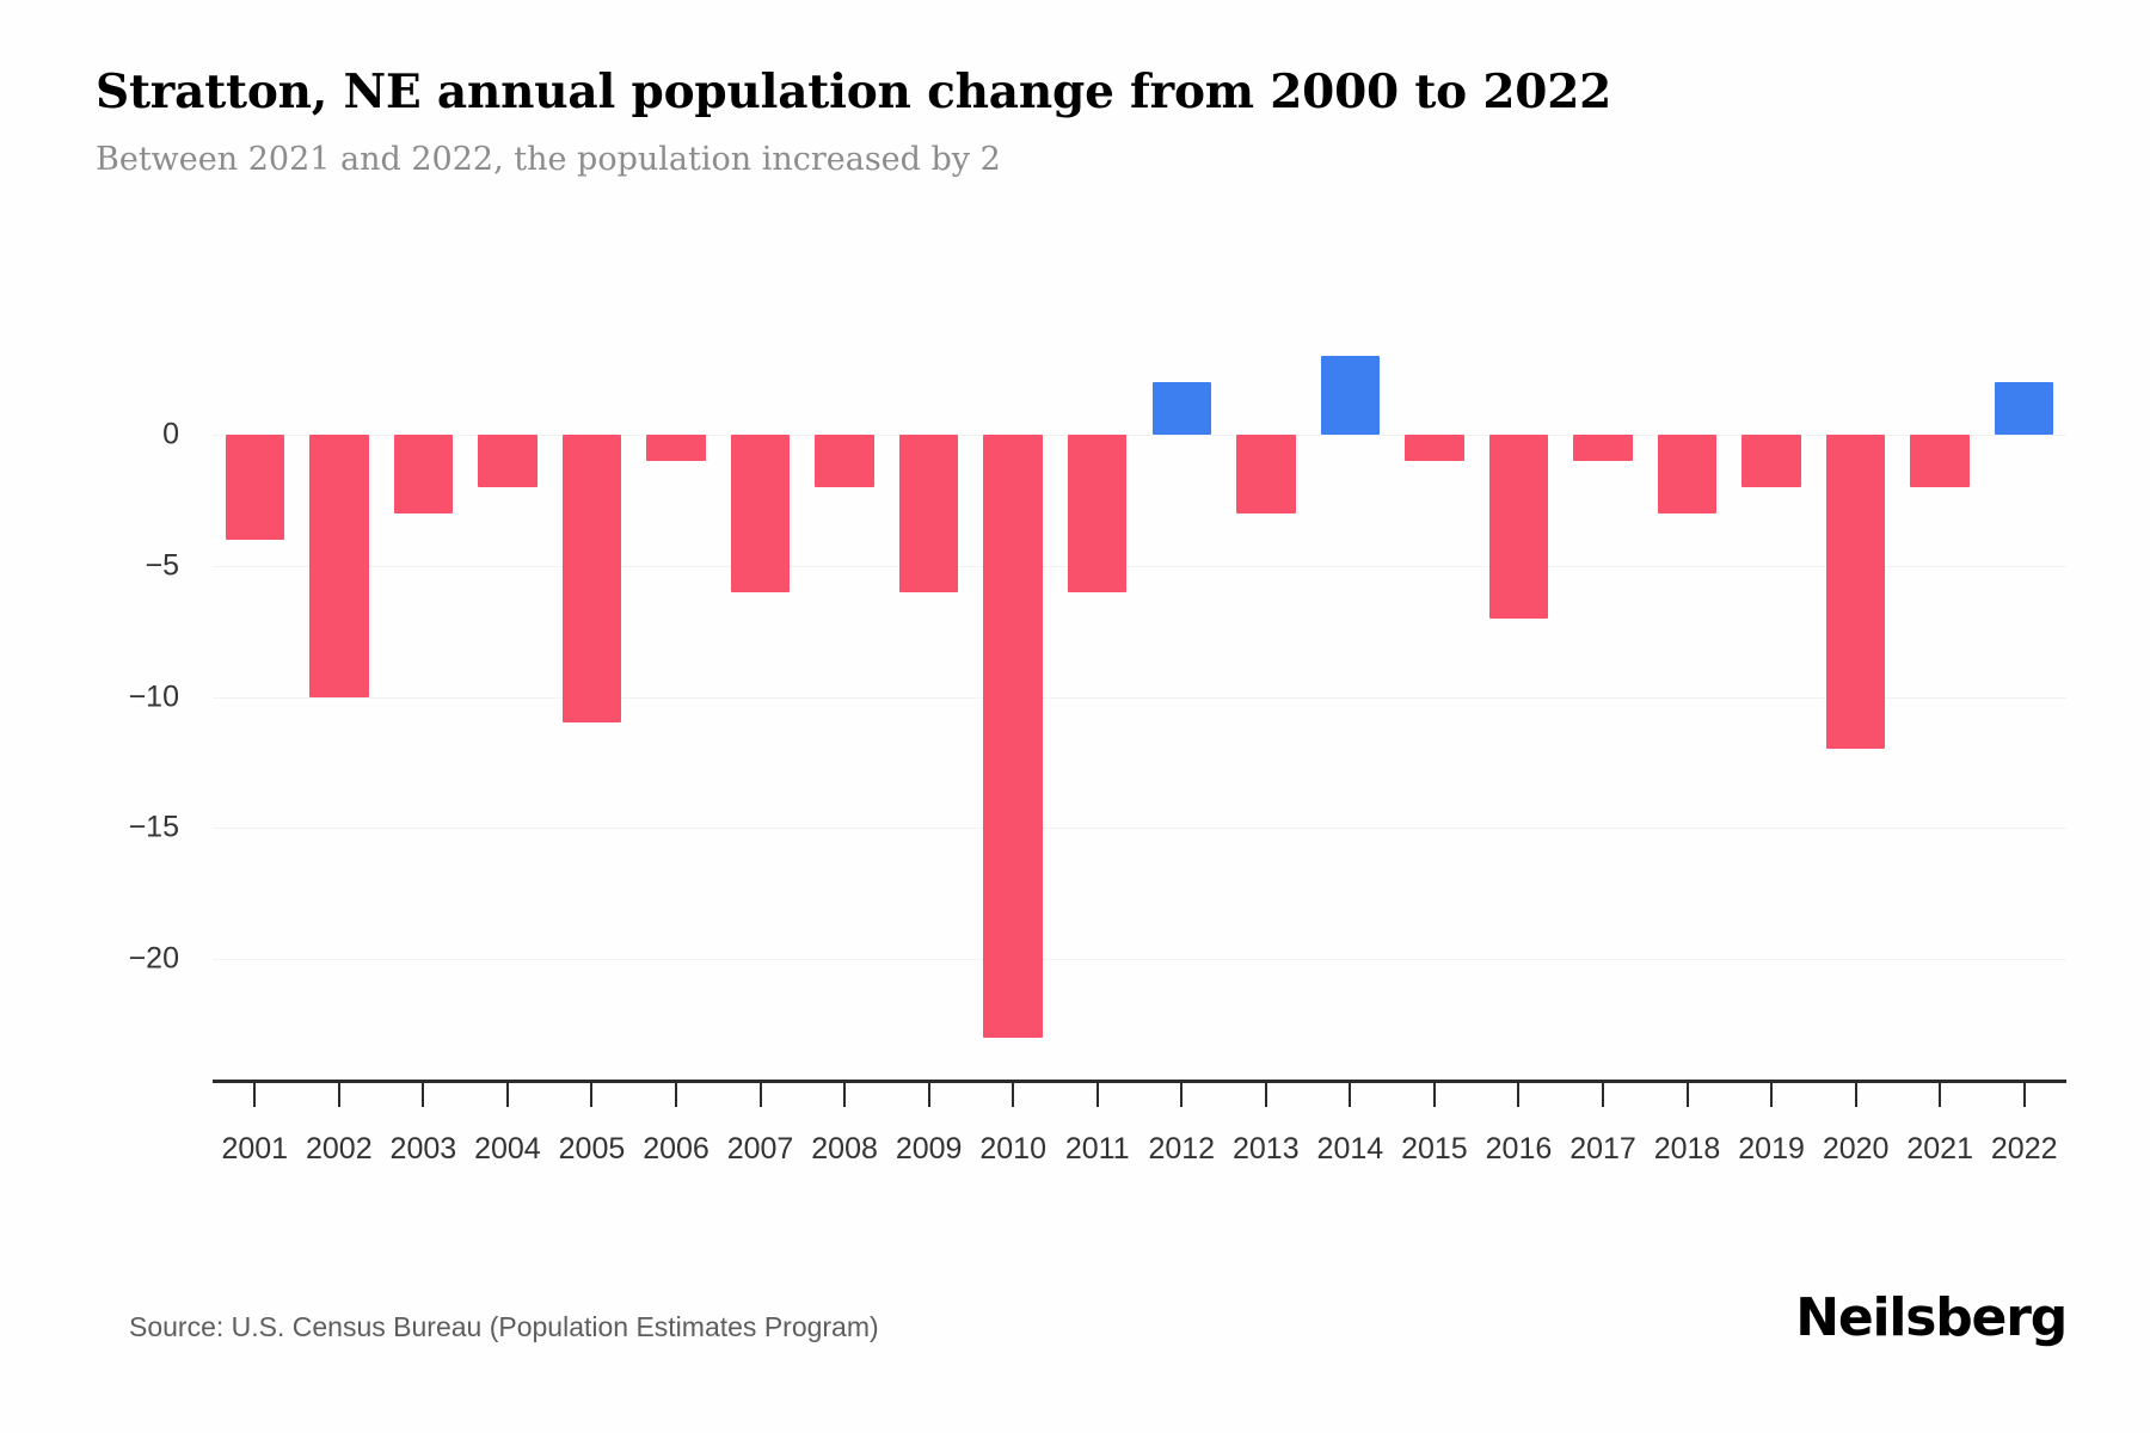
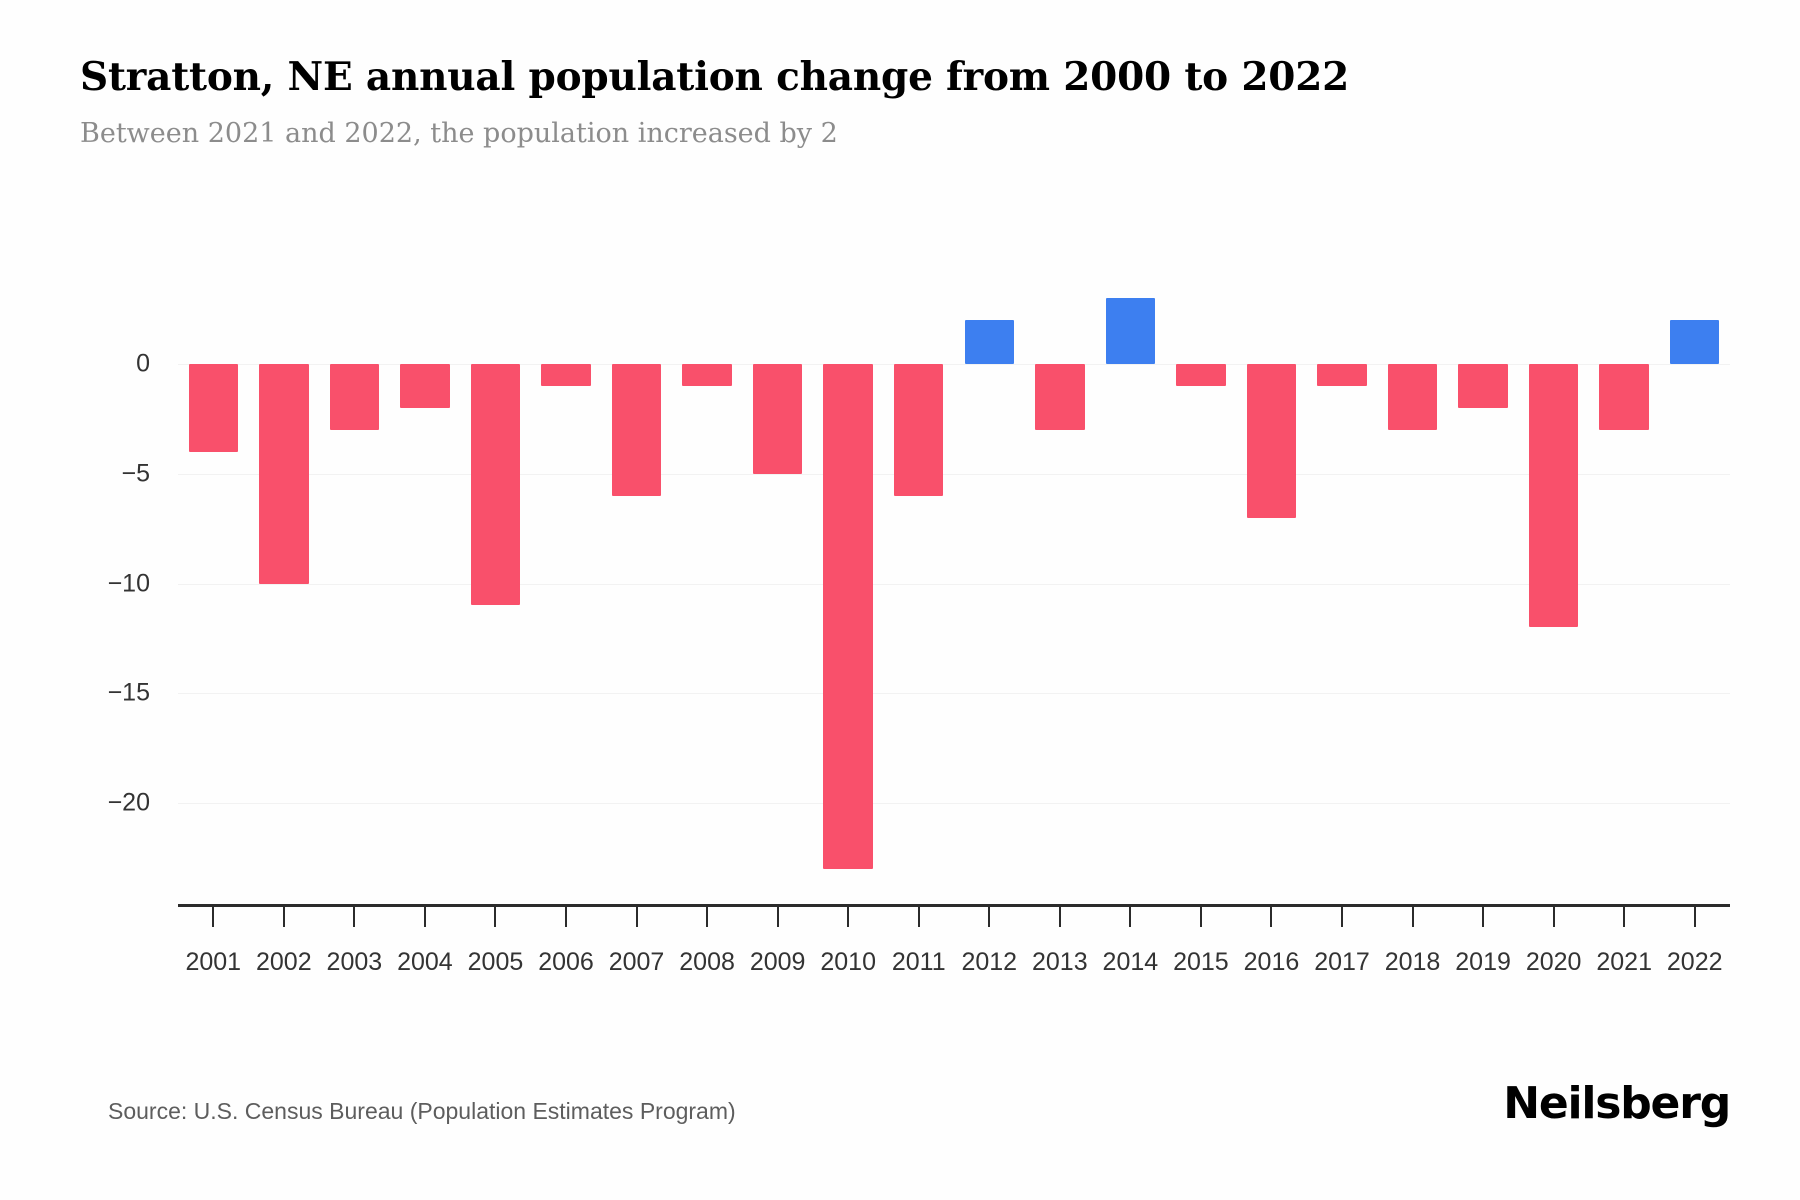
2008: -2 -> -1
2009: -6 -> -5
2021: -2 -> -3
